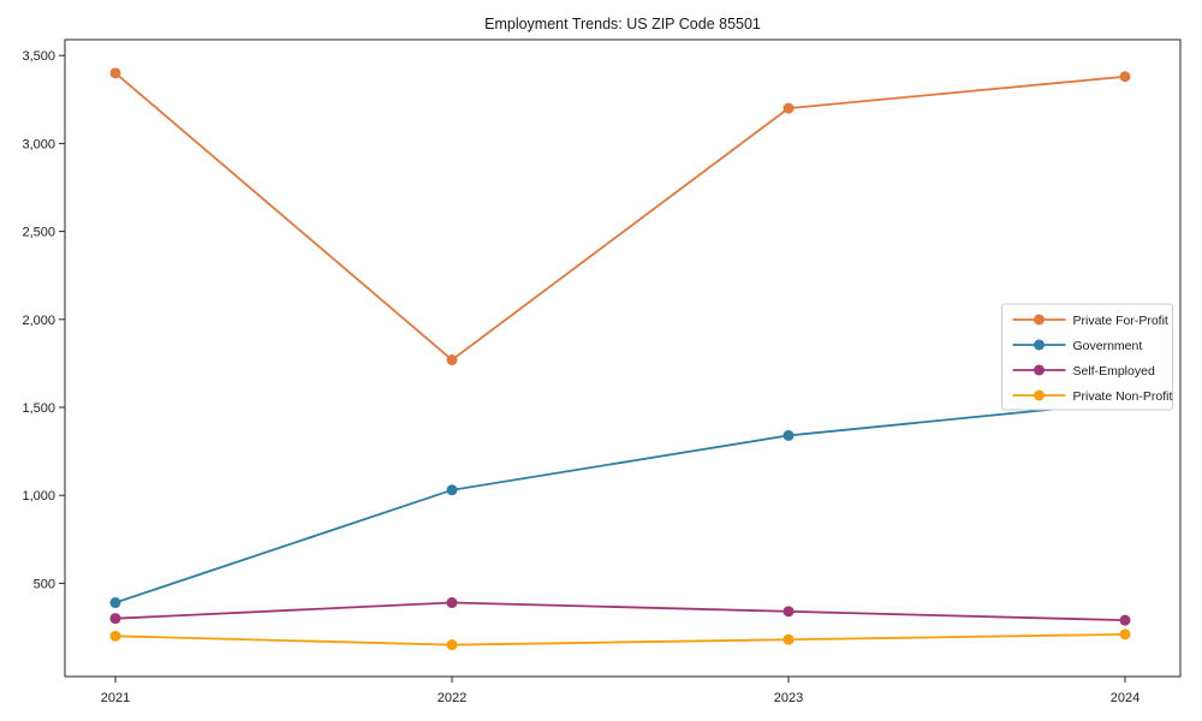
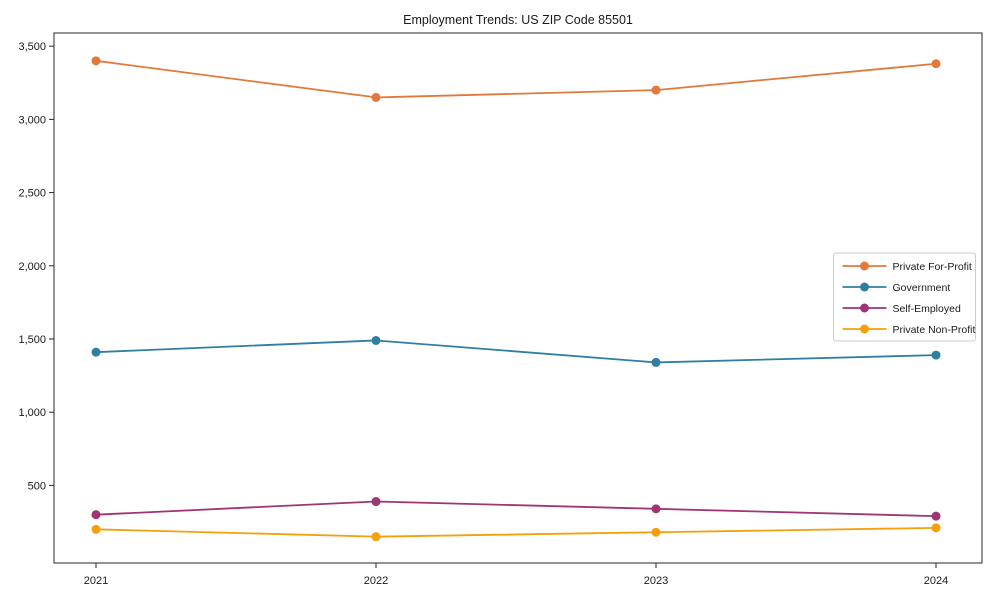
Government/2021: 390 -> 1410
Private For-Profit/2022: 1770 -> 3150
Government/2022: 1030 -> 1490
Government/2024: 1530 -> 1390
